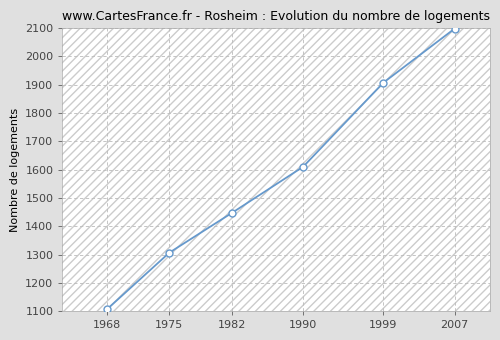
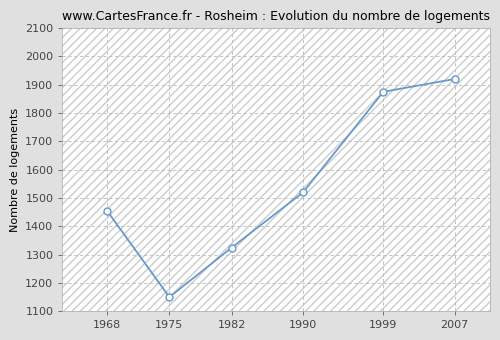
1968: 1107 -> 1455
1975: 1307 -> 1150
1982: 1447 -> 1325
1990: 1610 -> 1520
1999: 1907 -> 1875
2007: 2098 -> 1920
